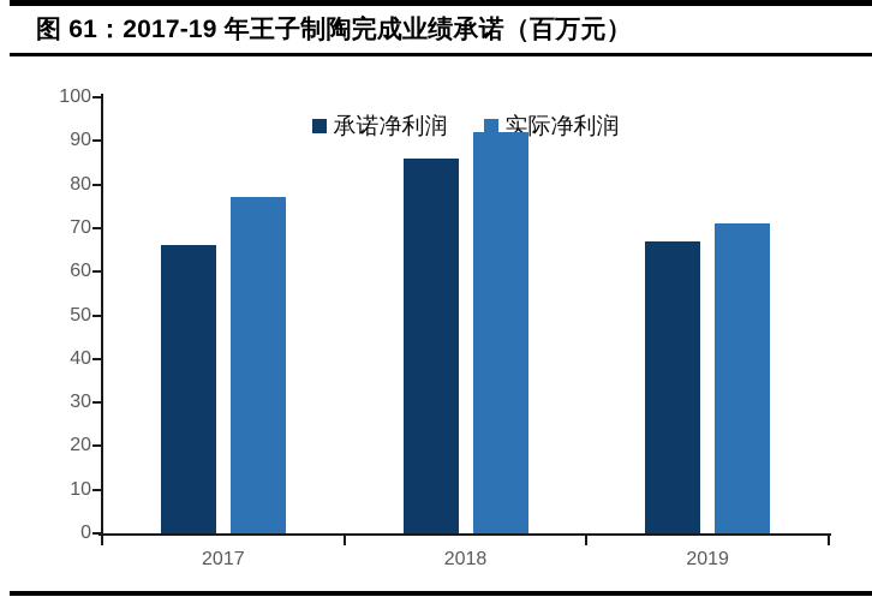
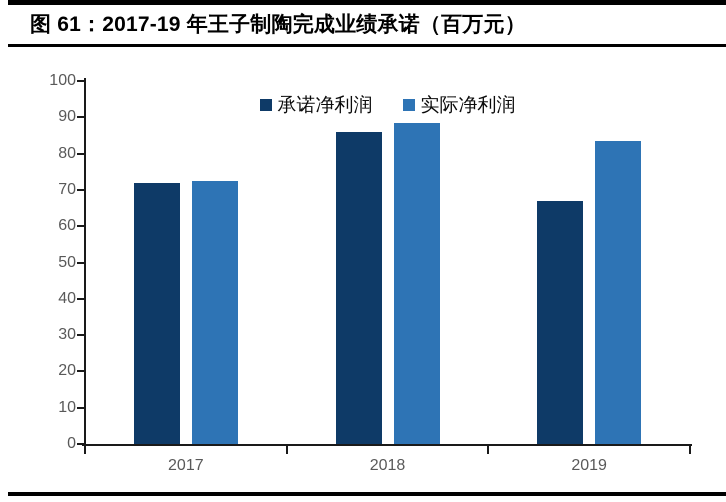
承诺净利润/2017: 66 -> 72
实际净利润/2017: 77 -> 72
实际净利润/2018: 92 -> 88
实际净利润/2019: 71 -> 84
